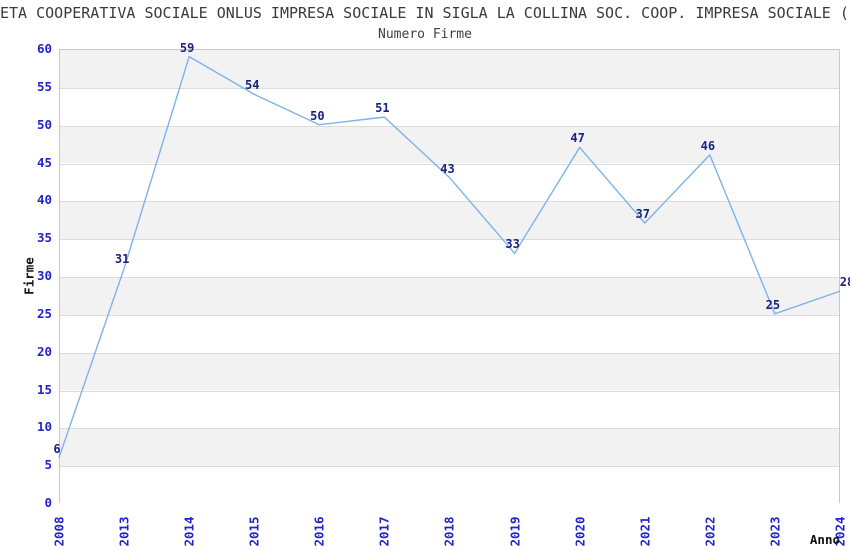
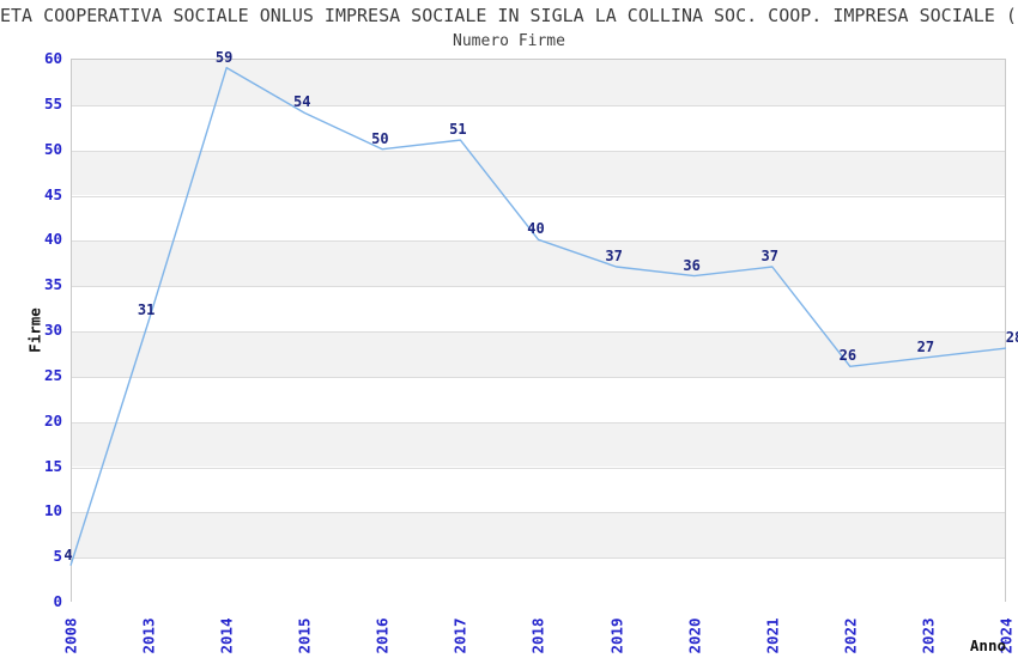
2008: 6 -> 4
2018: 43 -> 40
2019: 33 -> 37
2020: 47 -> 36
2022: 46 -> 26
2023: 25 -> 27
